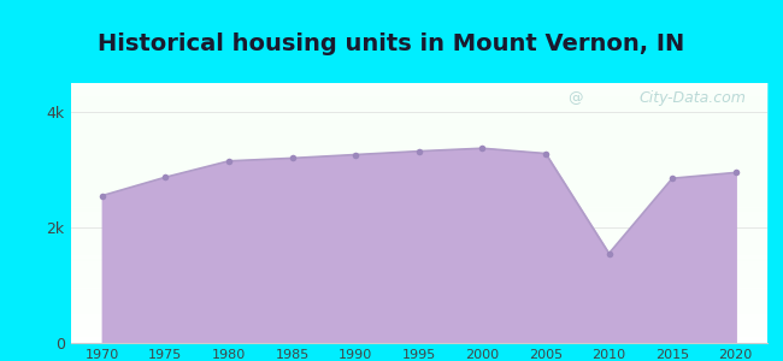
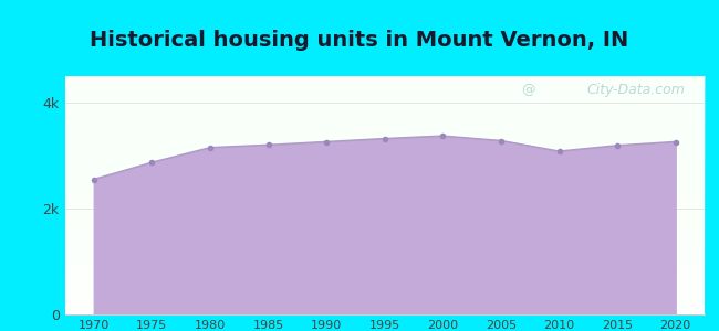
2010: 1.55k -> 3.08k
2015: 2.85k -> 3.19k
2020: 2.95k -> 3.26k
